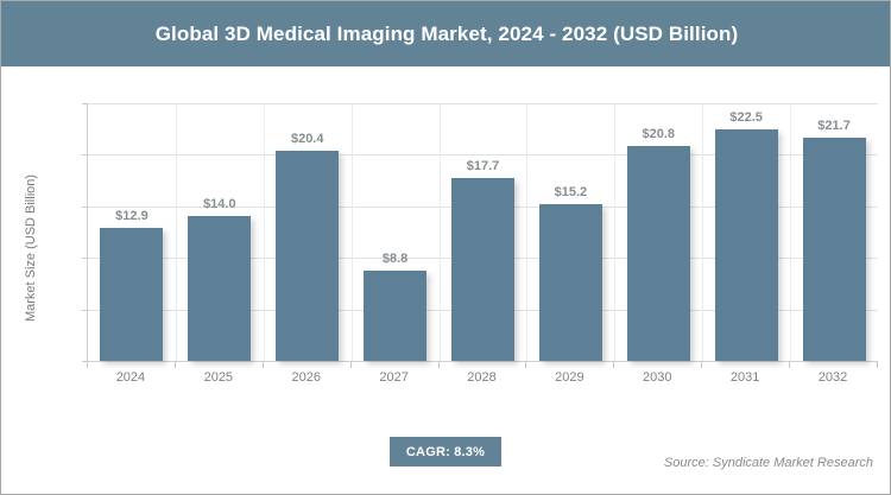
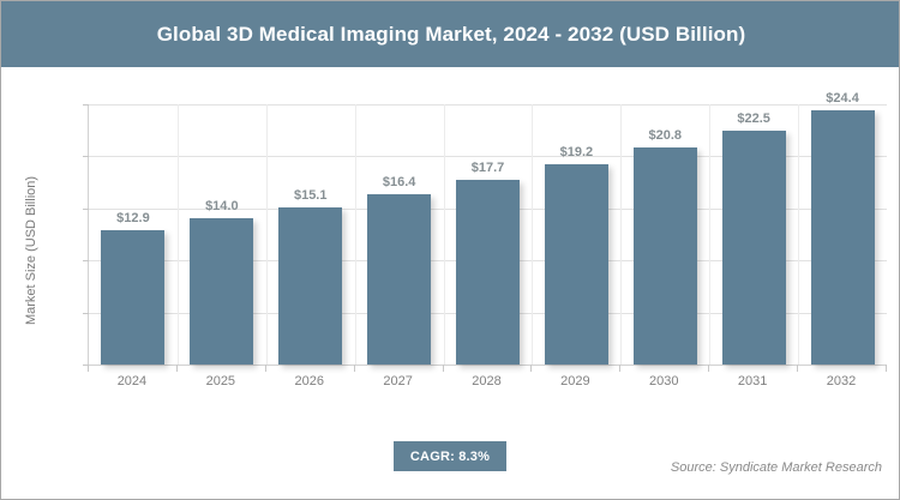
2026: $20.4 -> $15.1
2027: $8.8 -> $16.4
2029: $15.2 -> $19.2
2032: $21.7 -> $24.4
